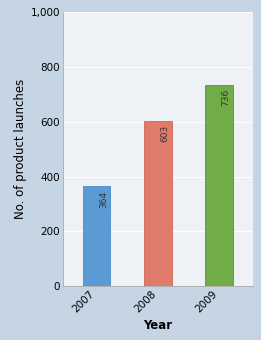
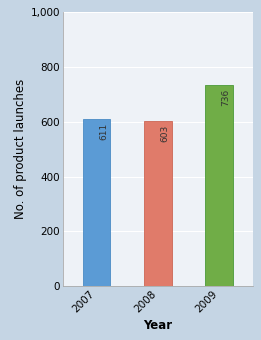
2007: 364 -> 611
